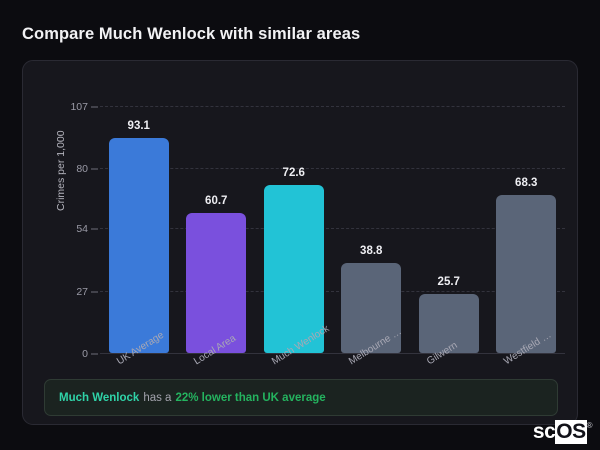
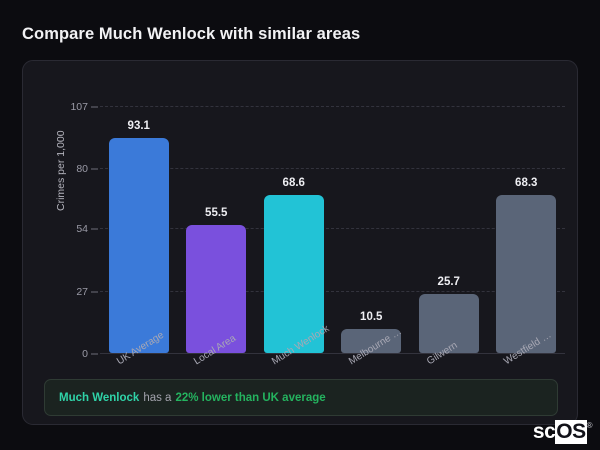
Local Area: 60.7 -> 55.5
Much Wenlock: 72.6 -> 68.6
Melbourne …: 38.8 -> 10.5
